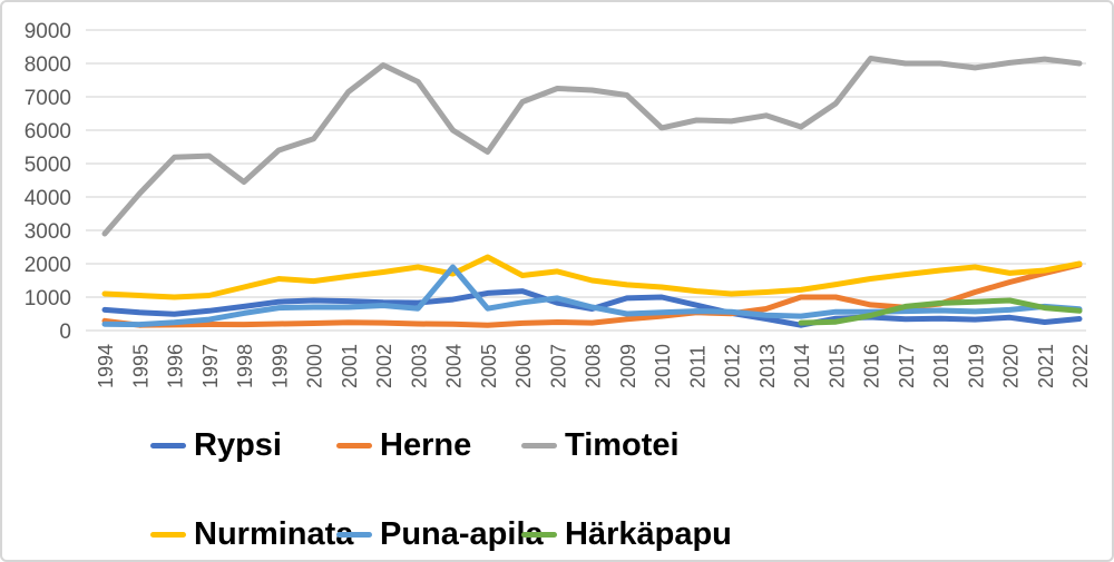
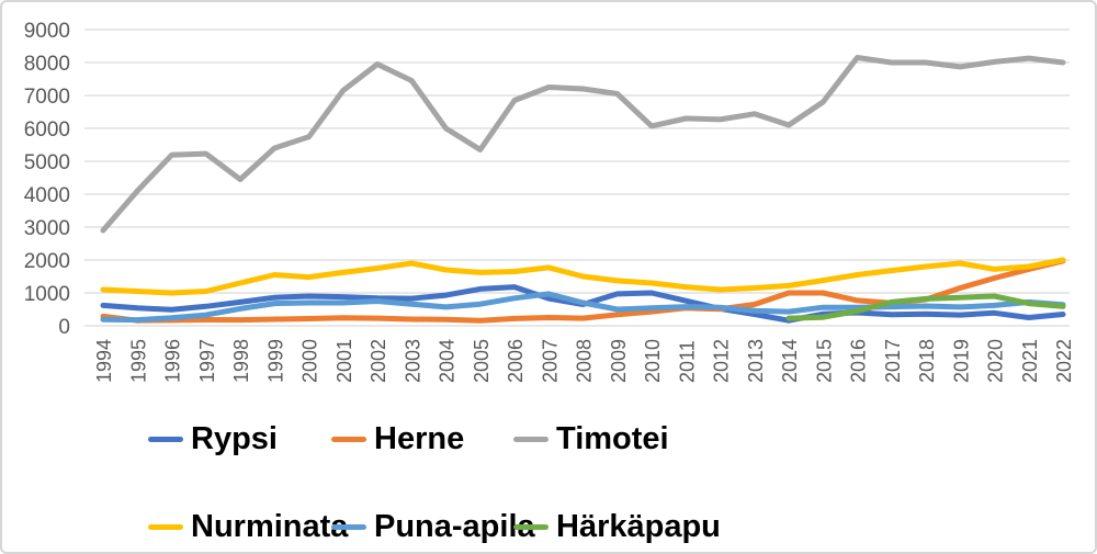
Puna-apila/2004: 1900 -> 600
Nurminata/2005: 2200 -> 1600
